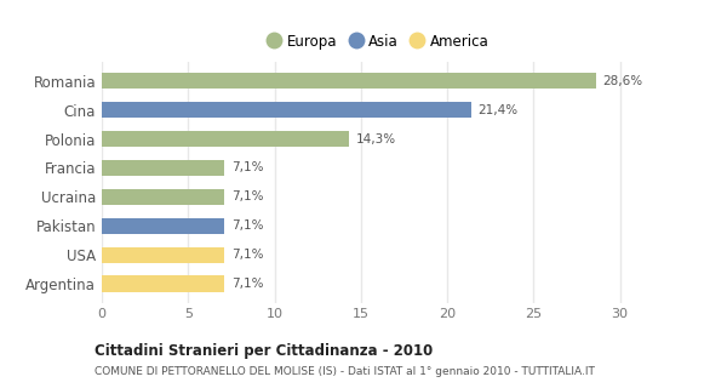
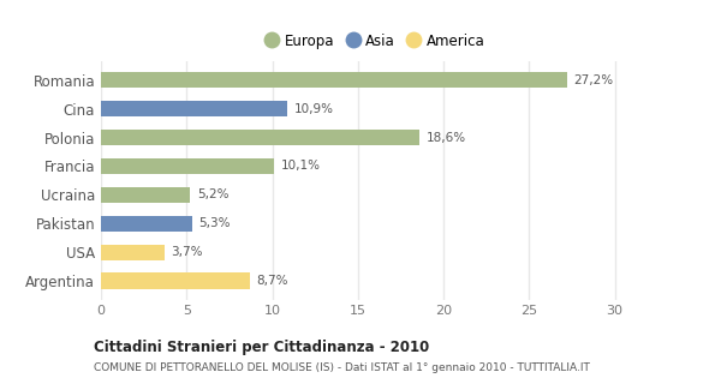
Romania: 28,6% -> 27,2%
Cina: 21,4% -> 10,9%
Polonia: 14,3% -> 18,6%
Francia: 7,1% -> 10,1%
Ucraina: 7,1% -> 5,2%
Pakistan: 7,1% -> 5,3%
USA: 7,1% -> 3,7%
Argentina: 7,1% -> 8,7%
